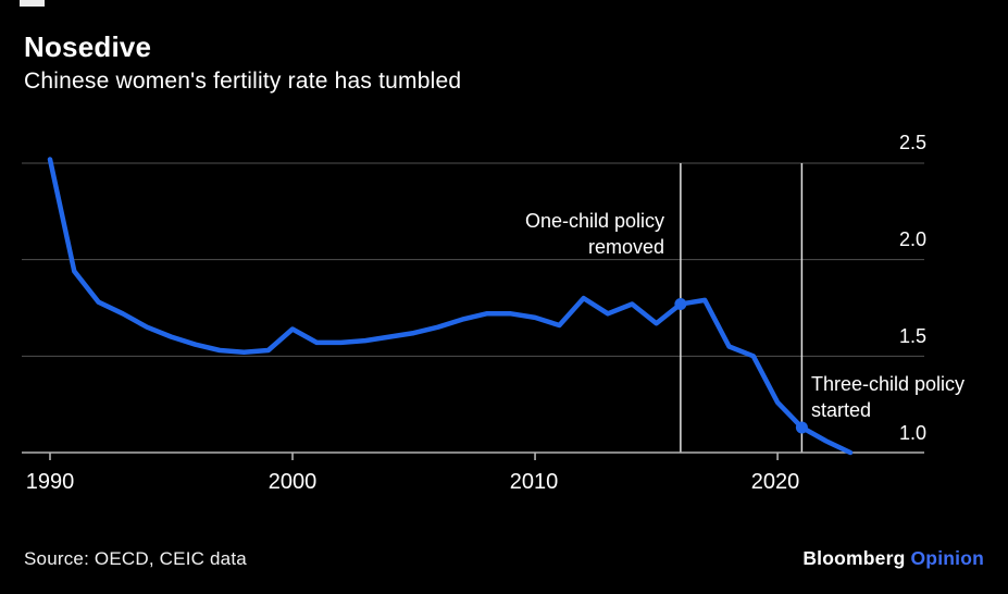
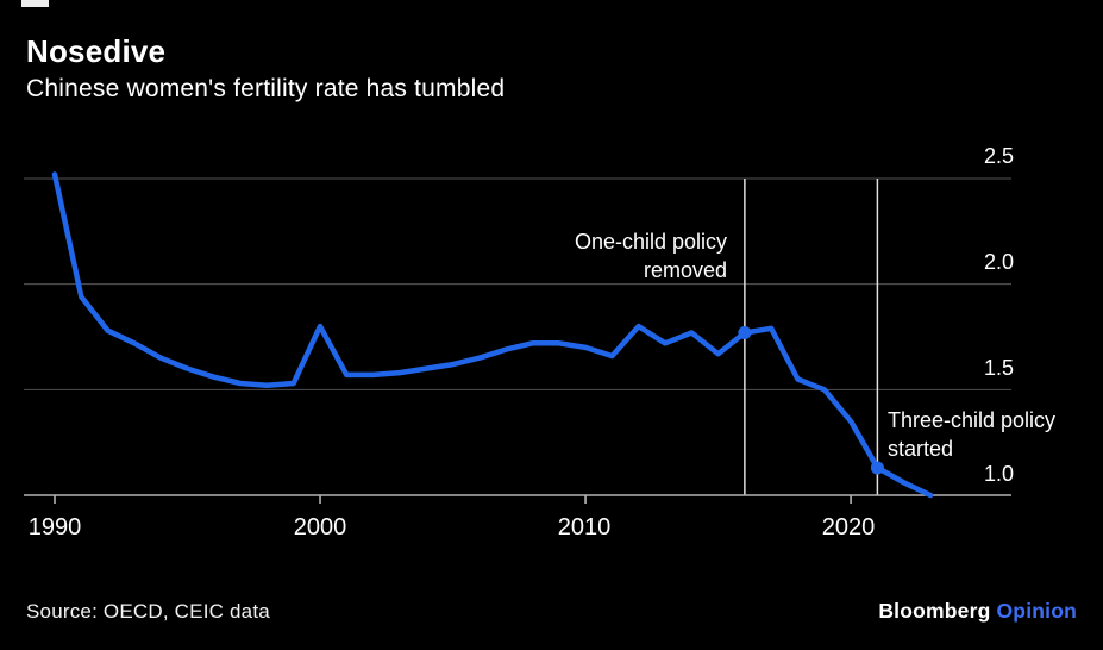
2000: 1.64 -> 1.80
2020: 1.26 -> 1.35
